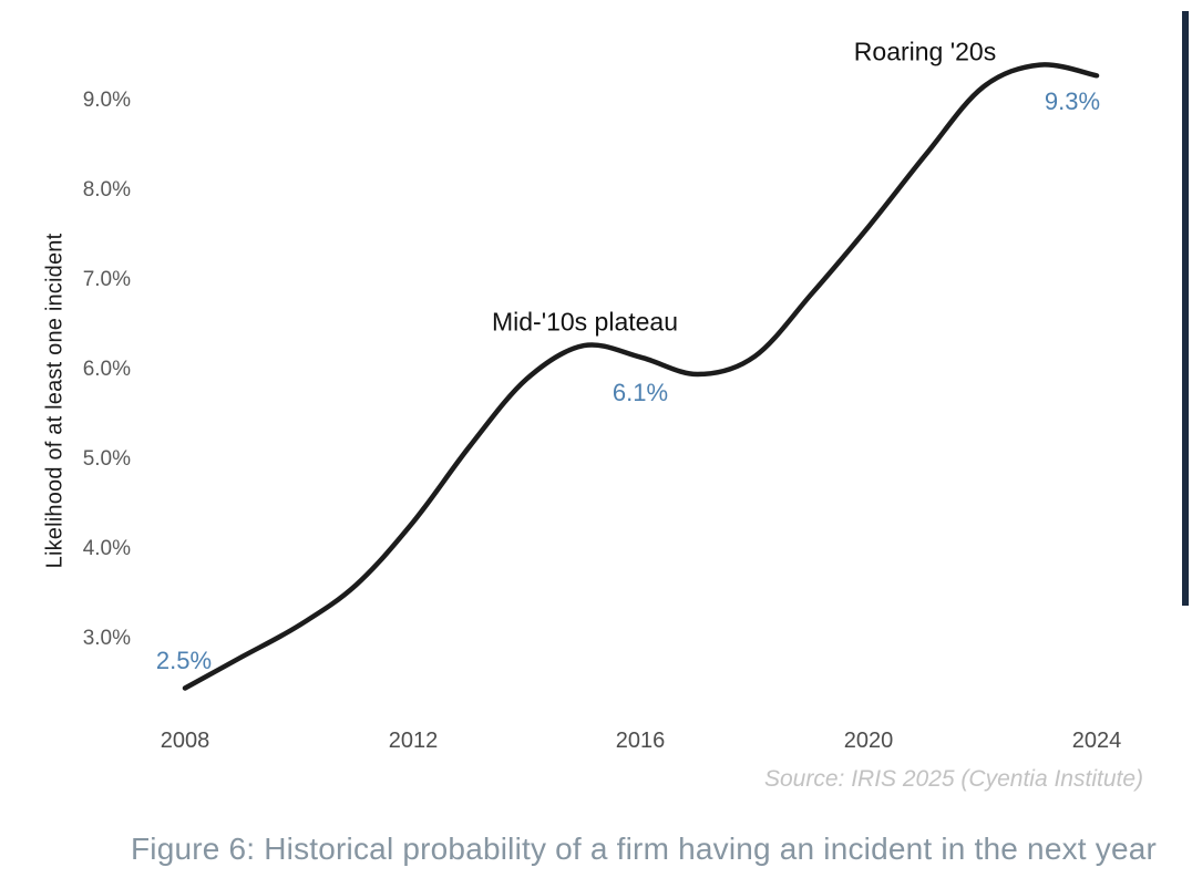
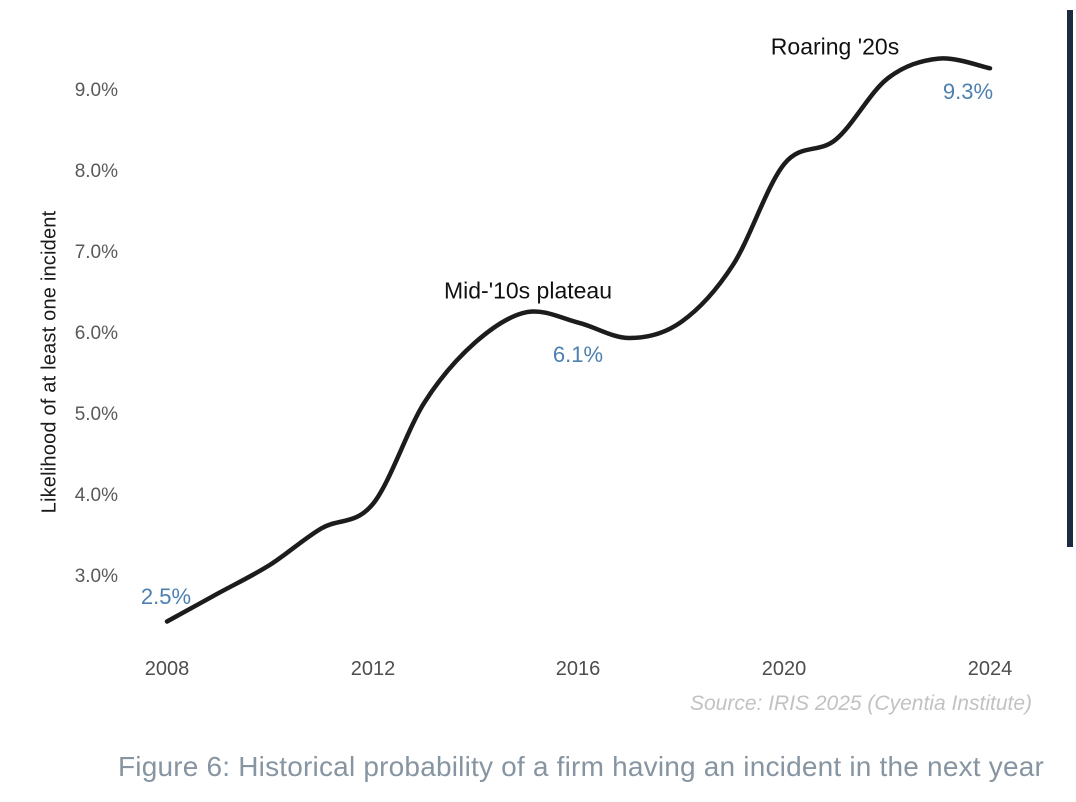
2012: 4.3% -> 3.9%
2020: 7.6% -> 8.1%
